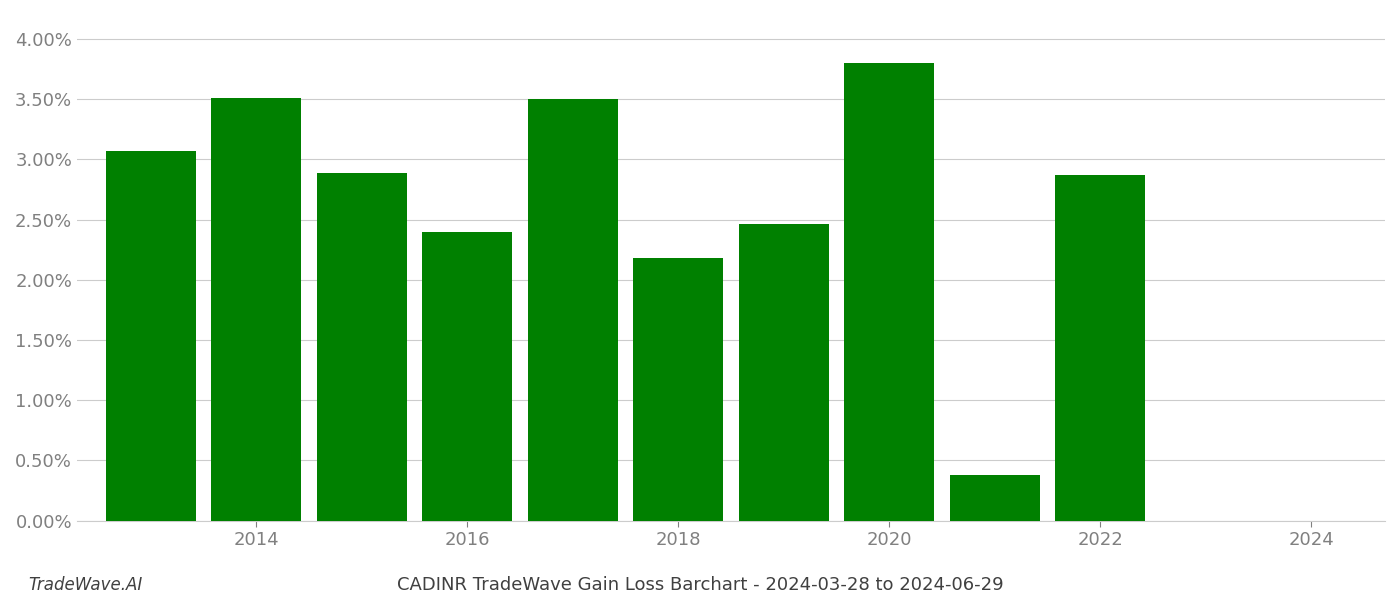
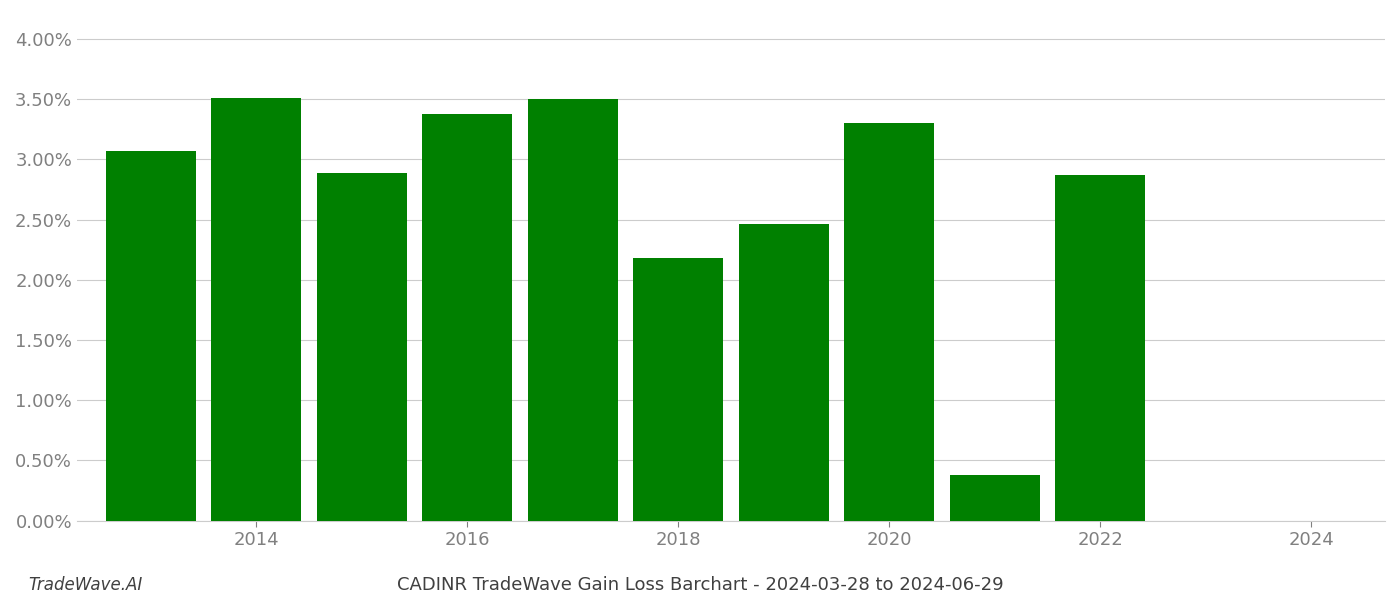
2016: 2.40% -> 3.38%
2020: 3.80% -> 3.30%
